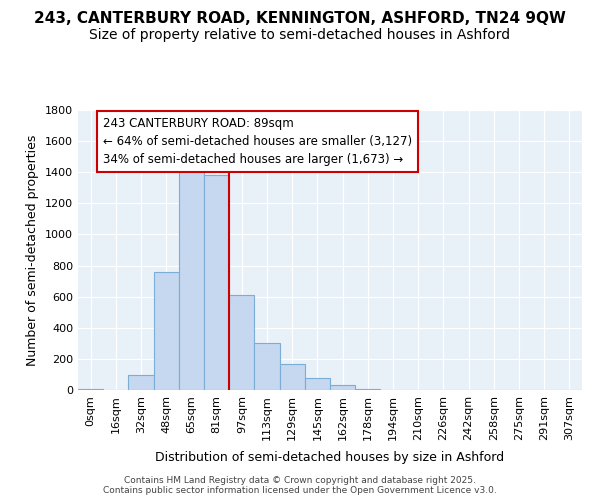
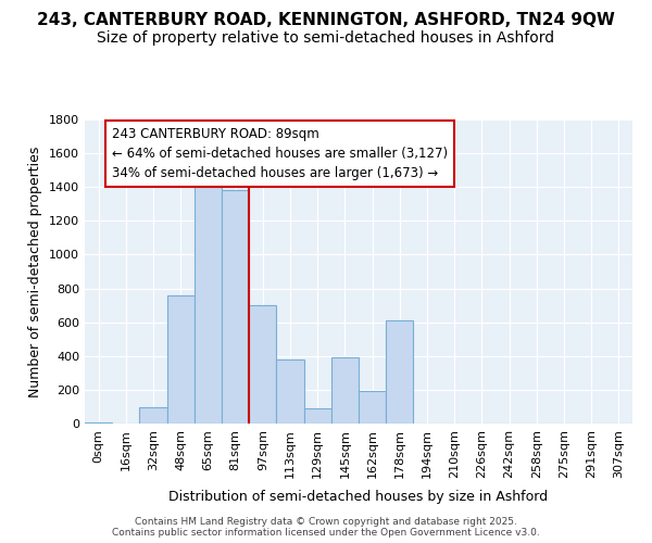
97sqm: 610 -> 700
113sqm: 300 -> 380
129sqm: 170 -> 90
145sqm: 80 -> 390
162sqm: 30 -> 190
178sqm: 0 -> 610
